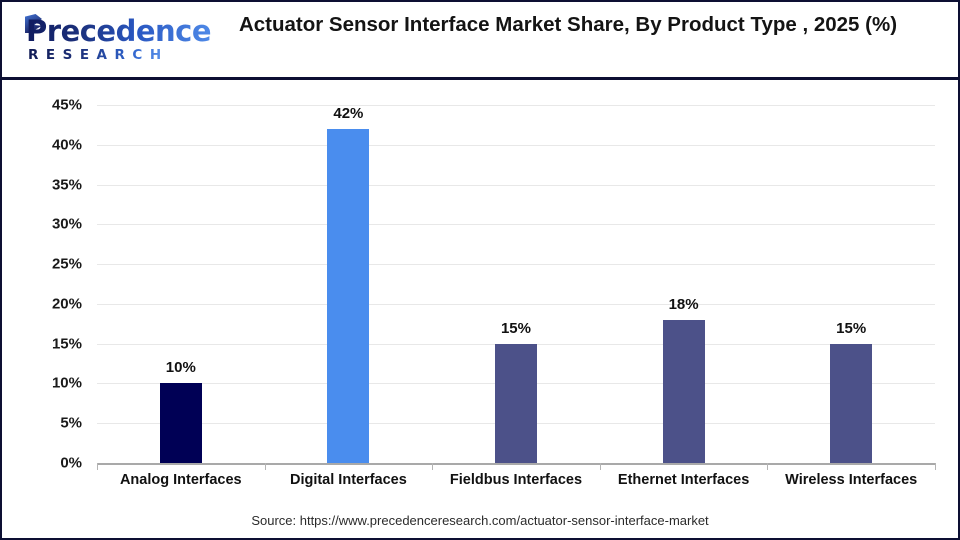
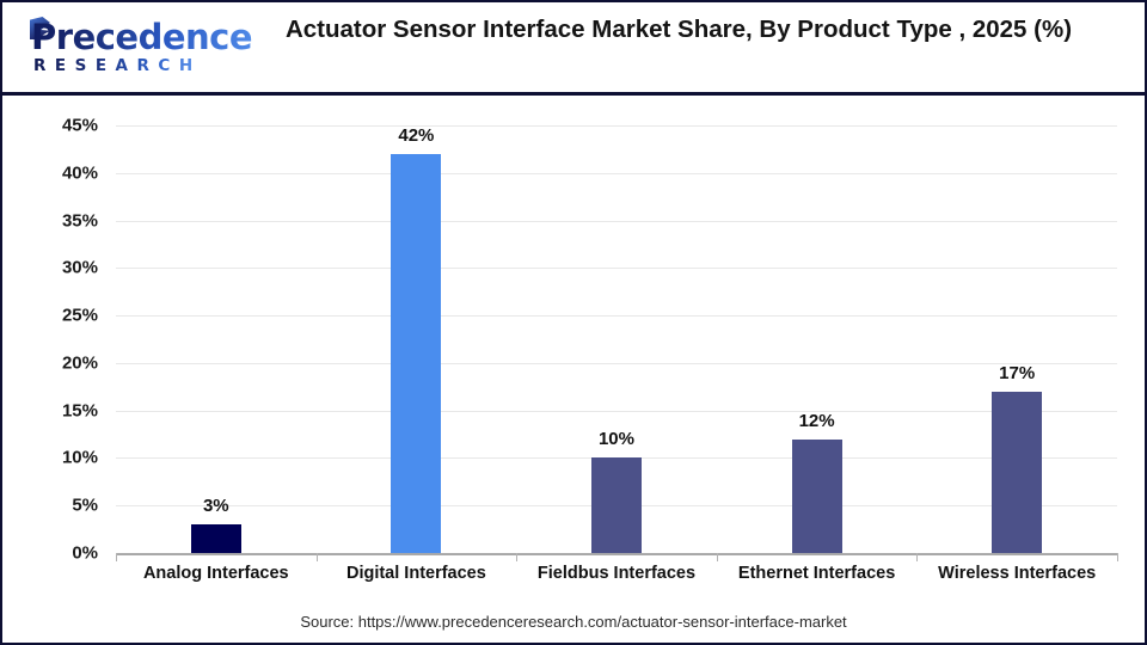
Analog Interfaces: 10% -> 3%
Fieldbus Interfaces: 15% -> 10%
Ethernet Interfaces: 18% -> 12%
Wireless Interfaces: 15% -> 17%
